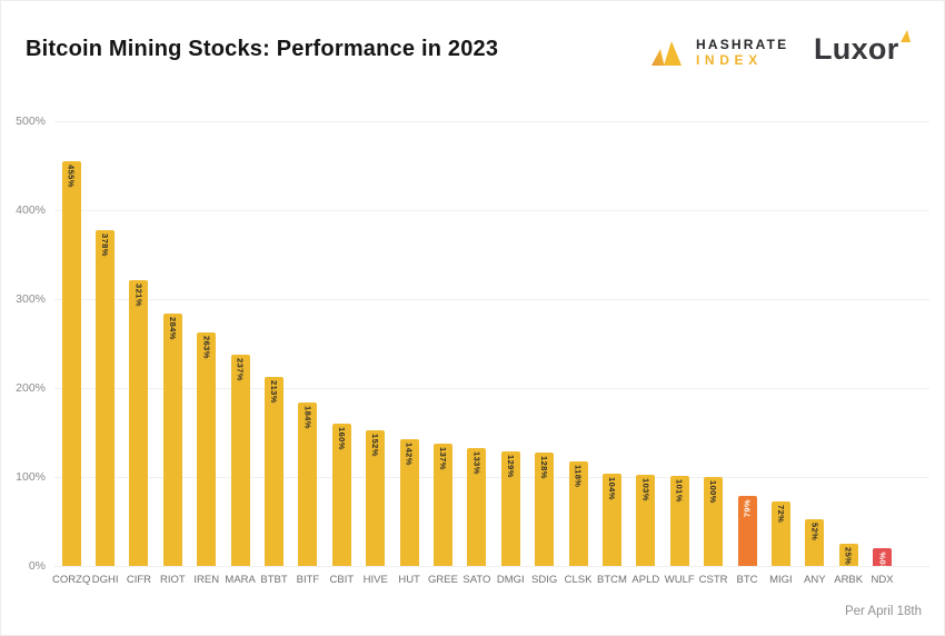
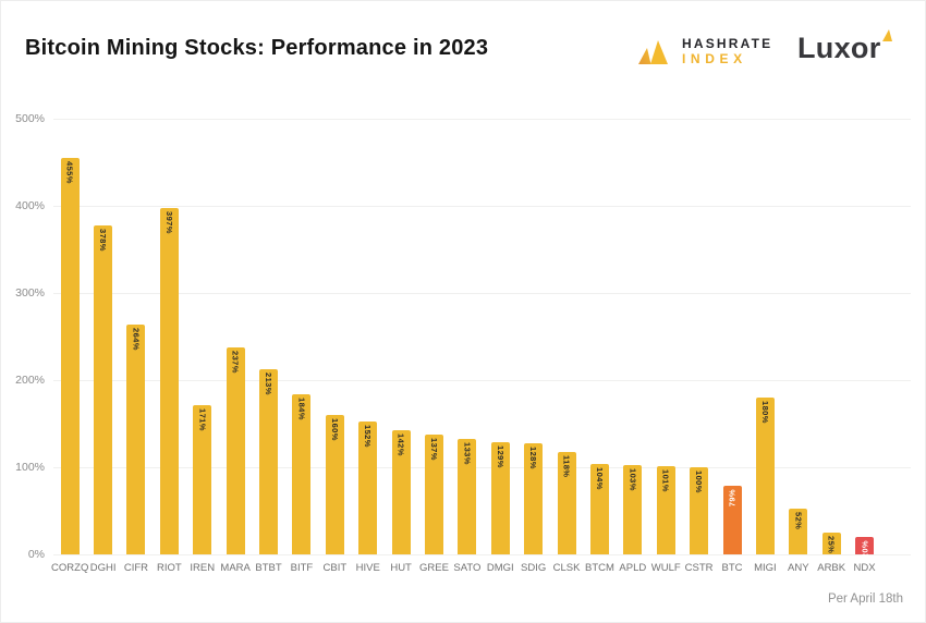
CIFR: 321% -> 264%
RIOT: 284% -> 397%
IREN: 263% -> 171%
MIGI: 72% -> 180%
